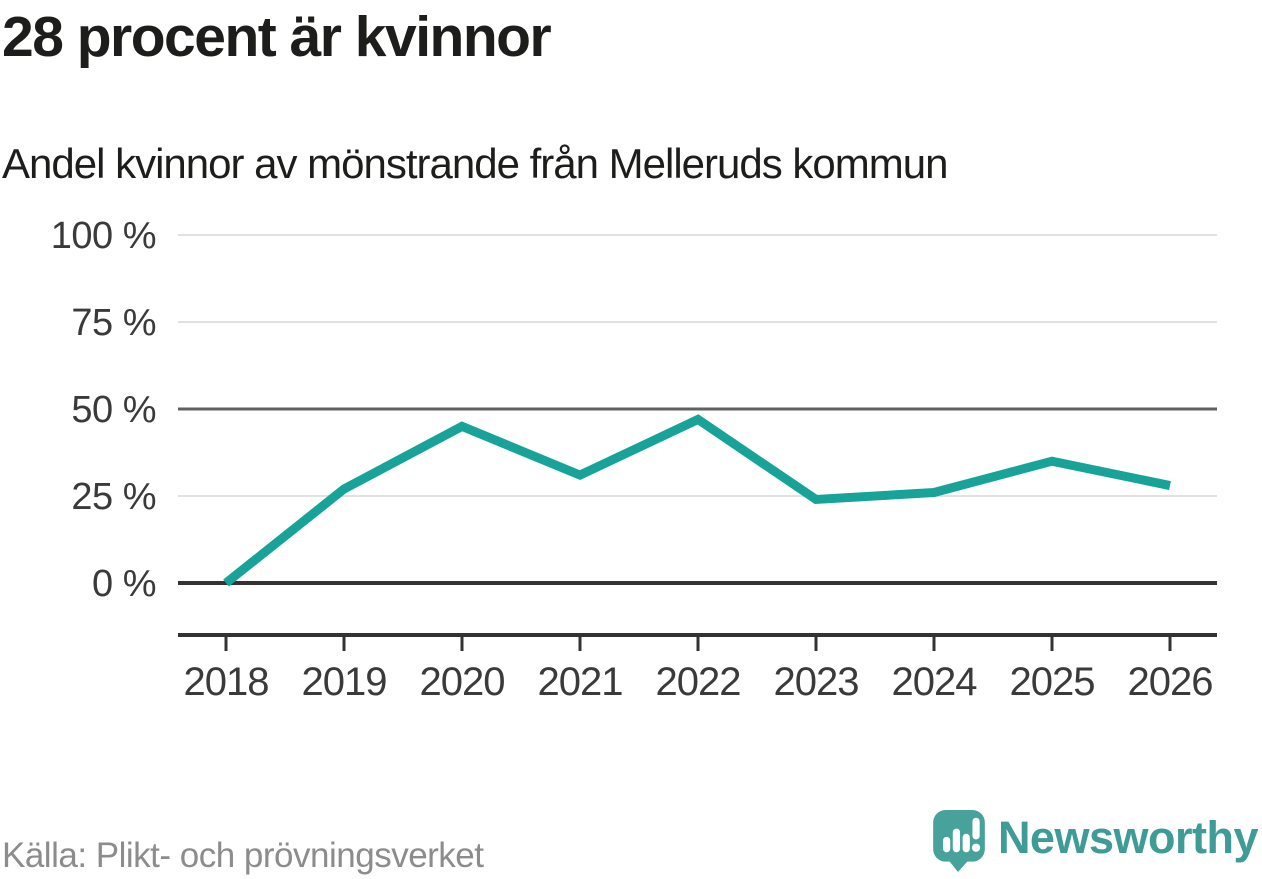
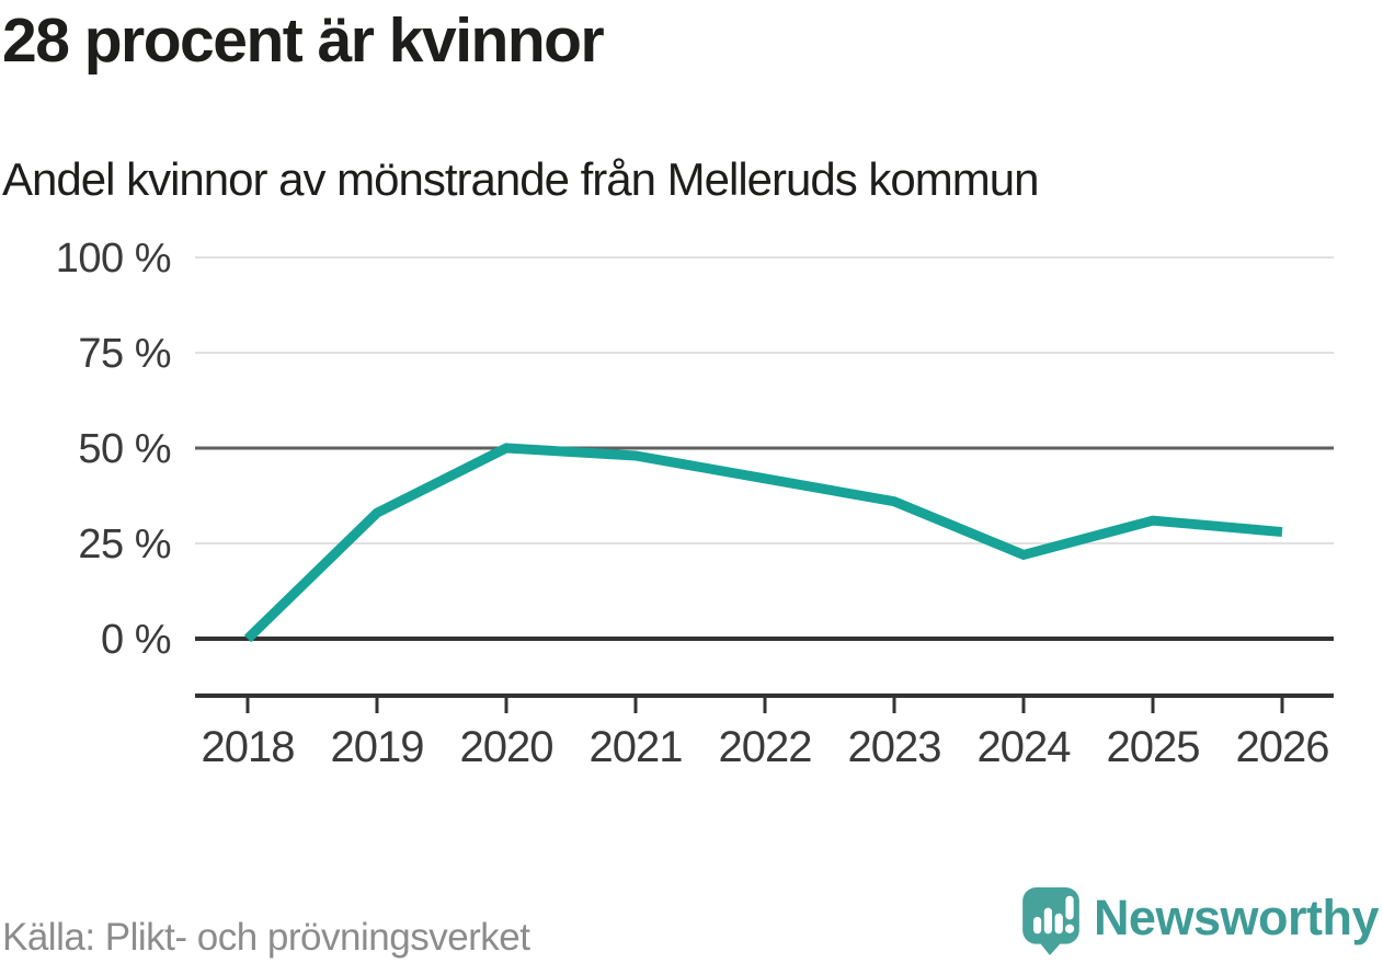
2019: 27% -> 33%
2020: 45% -> 50%
2021: 31% -> 48%
2022: 47% -> 42%
2023: 24% -> 36%
2024: 26% -> 22%
2025: 35% -> 31%
